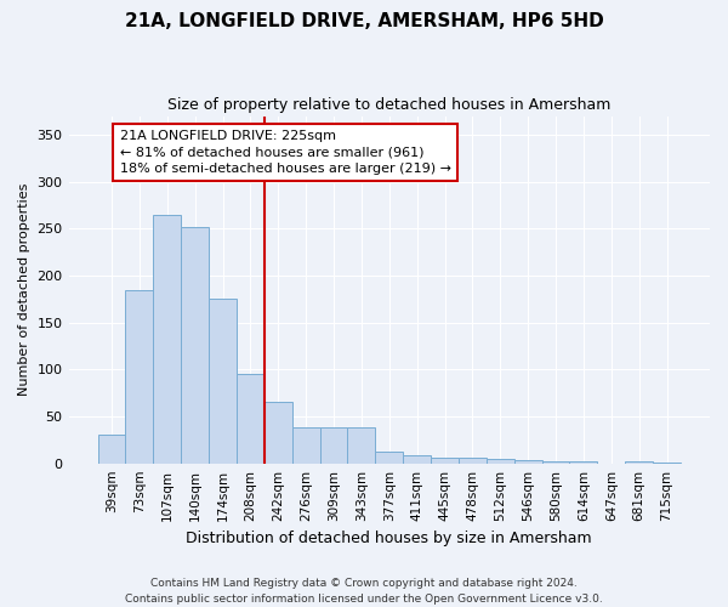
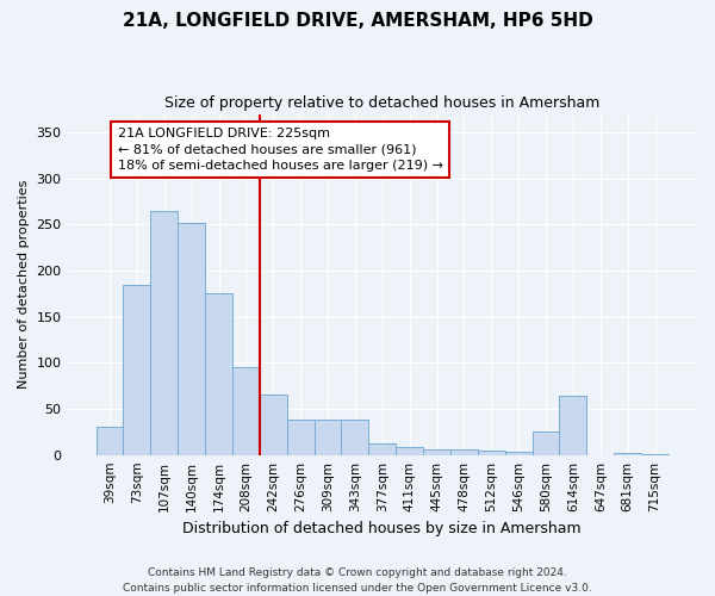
580sqm: 2 -> 26
614sqm: 2 -> 64
